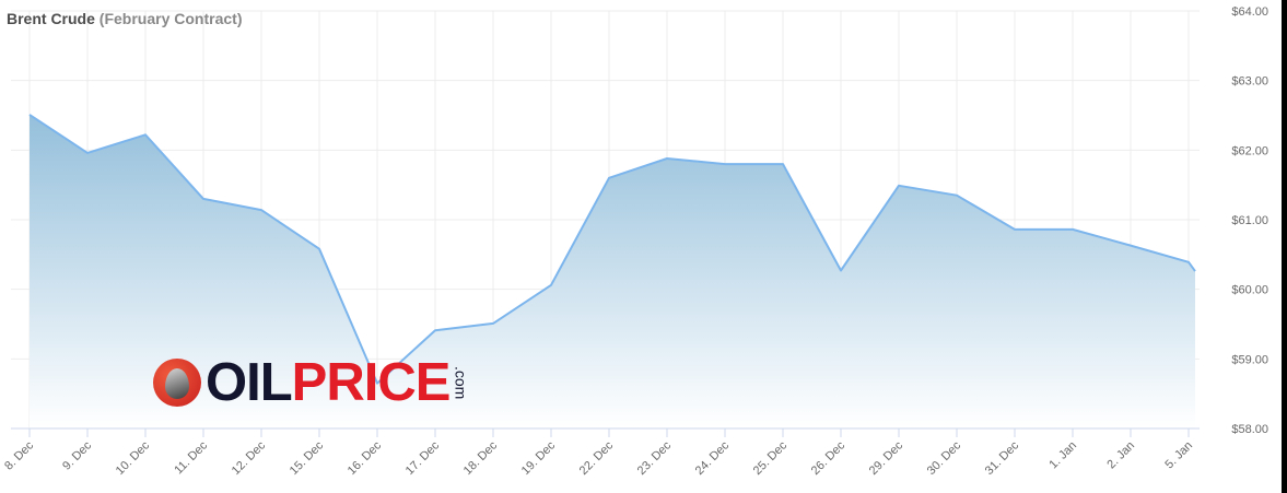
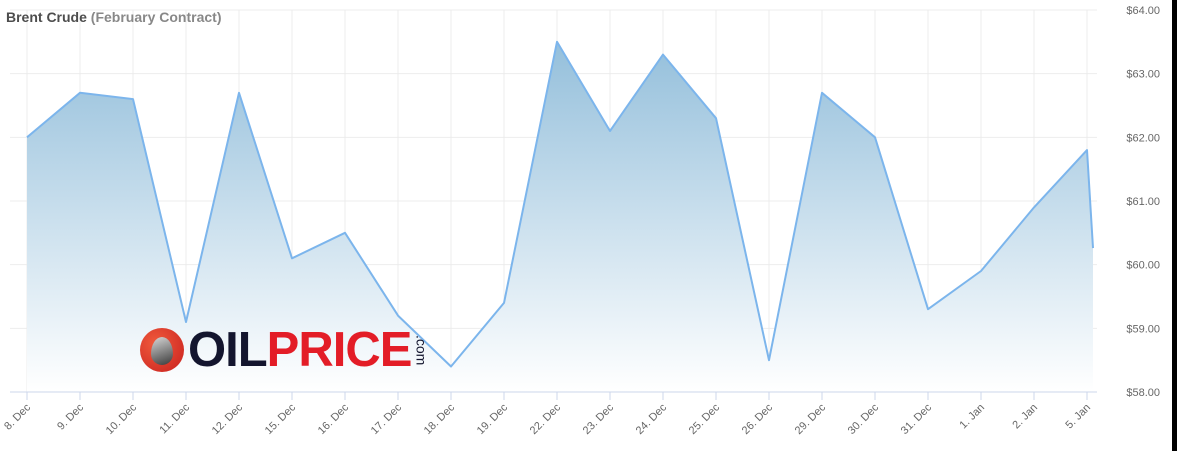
8. Dec: $62.5 -> $62.0
9. Dec: $62.0 -> $62.7
10. Dec: $62.2 -> $62.6
11. Dec: $61.3 -> $59.1
12. Dec: $61.1 -> $62.7
15. Dec: $60.6 -> $60.1
16. Dec: $58.6 -> $60.5
17. Dec: $59.4 -> $59.2
18. Dec: $59.5 -> $58.4
19. Dec: $60.1 -> $59.4
22. Dec: $61.6 -> $63.5
23. Dec: $61.9 -> $62.1
24. Dec: $61.8 -> $63.3
25. Dec: $61.8 -> $62.3
26. Dec: $60.3 -> $58.5
29. Dec: $61.5 -> $62.7
30. Dec: $61.4 -> $62.0
31. Dec: $60.9 -> $59.3
1. Jan: $60.9 -> $59.9
2. Jan: $60.6 -> $60.9
5. Jan: $60.4 -> $61.8
